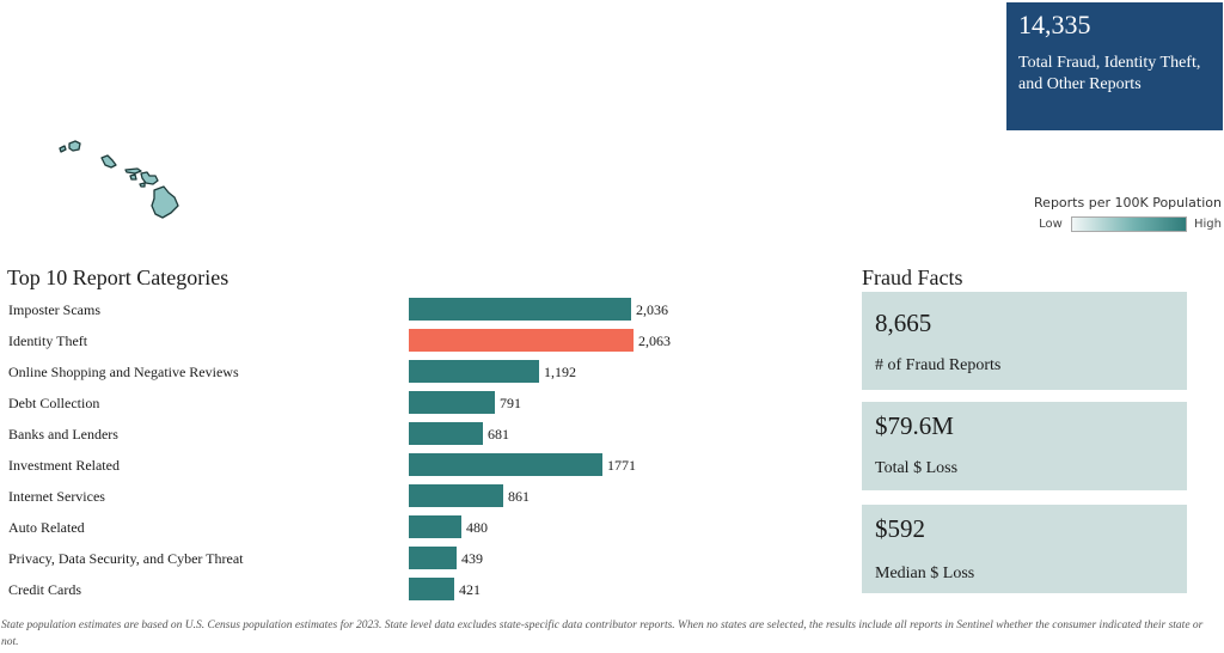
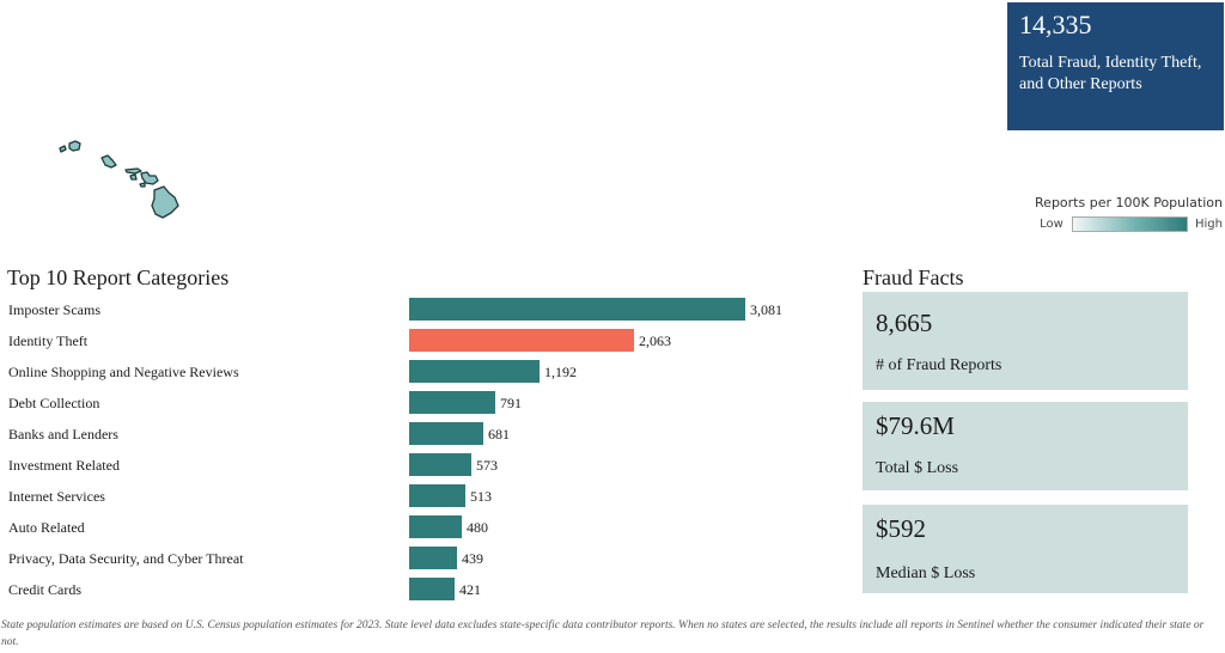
Imposter Scams: 2,036 -> 3,081
Investment Related: 1771 -> 573
Internet Services: 861 -> 513
